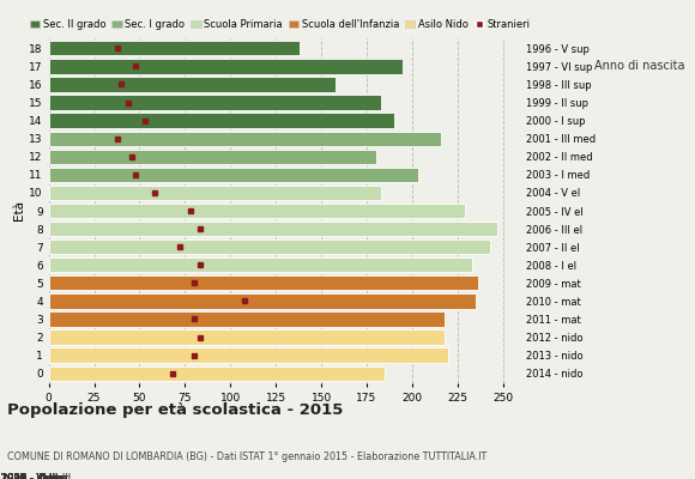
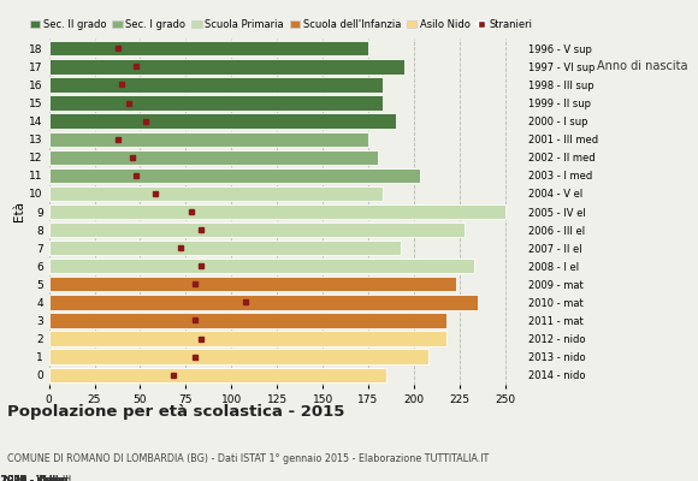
18: 138 -> 175
16: 158 -> 183
13: 216 -> 175
9: 229 -> 250
8: 247 -> 228
7: 243 -> 193
5: 236 -> 223
1: 220 -> 208
